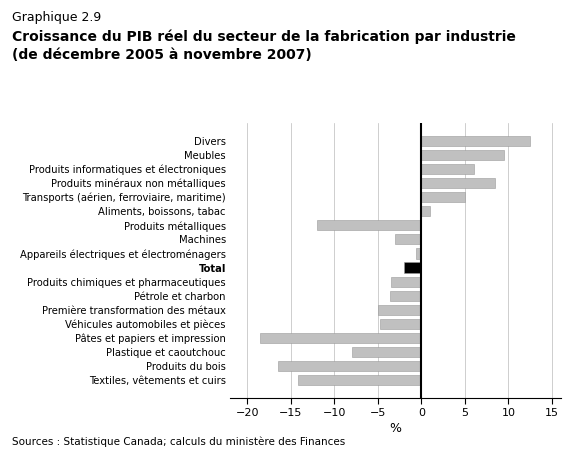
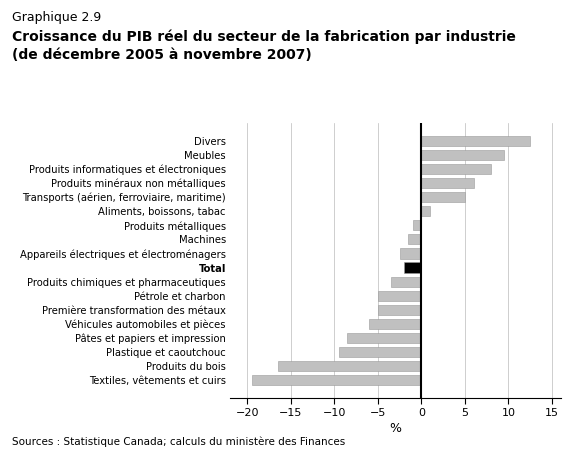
Produits informatiques et électroniques: 6.0 -> 8.0
Produits minéraux non métalliques: 8.4 -> 6.0
Produits métalliques: -12.0 -> -1.0
Machines: -3.0 -> -1.5
Appareils électriques et électroménagers: -0.6 -> -2.5
Pétrole et charbon: -3.6 -> -5.0
Véhicules automobiles et pièces: -4.8 -> -6.0
Pâtes et papiers et impression: -18.6 -> -8.5
Plastique et caoutchouc: -8.0 -> -9.5
Textiles, vêtements et cuirs: -14.2 -> -19.5
